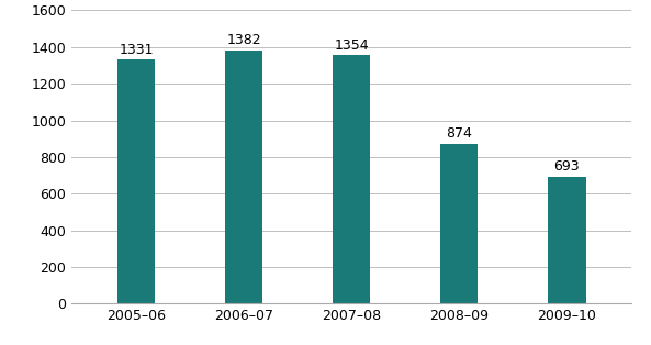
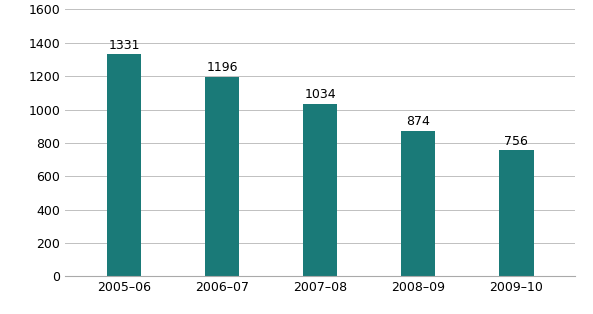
2006–07: 1382 -> 1196
2007–08: 1354 -> 1034
2009–10: 693 -> 756
